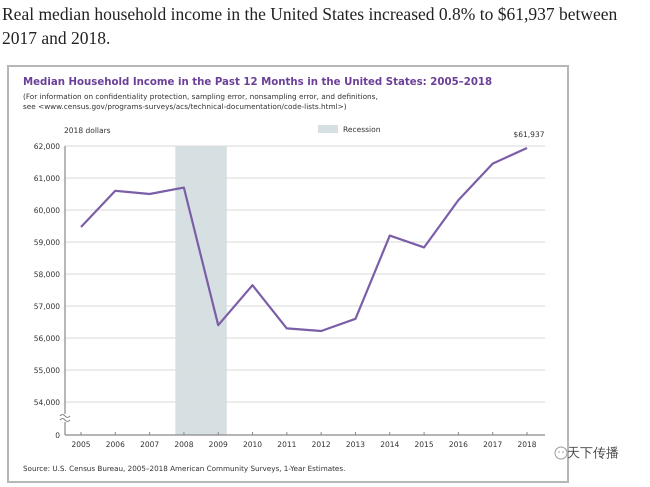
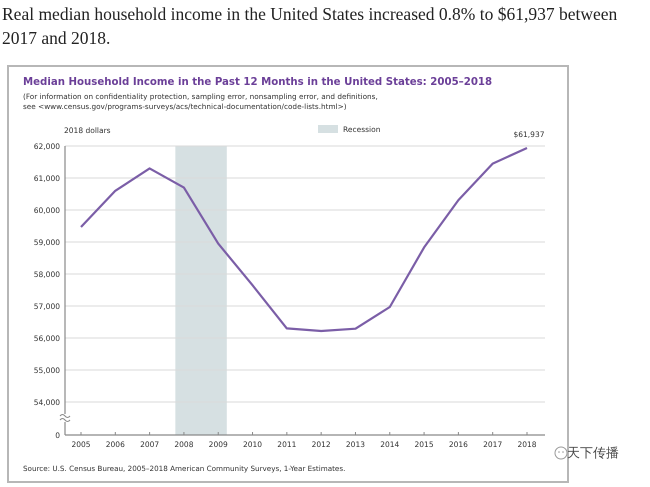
2007: 60500 -> 61300
2009: 56400 -> 59000
2013: 56600 -> 56300
2014: 59200 -> 57000
